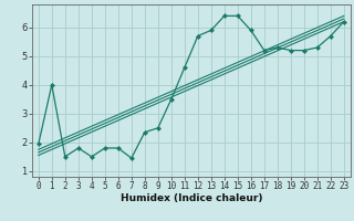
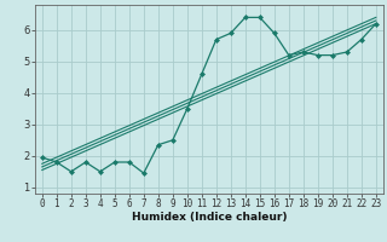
1: 4.00 -> 1.80
